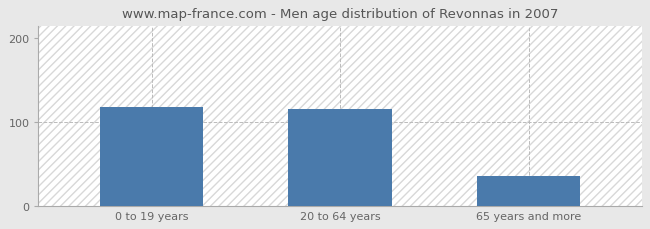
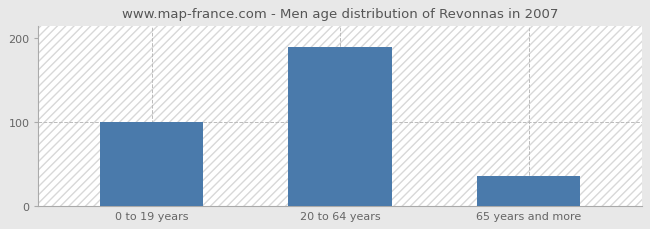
0 to 19 years: 118 -> 100
20 to 64 years: 116 -> 190
